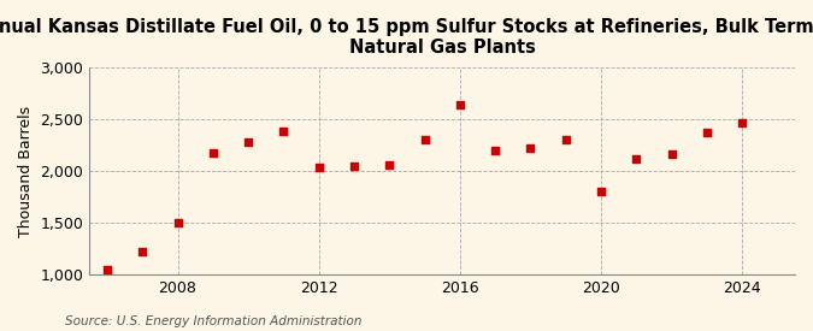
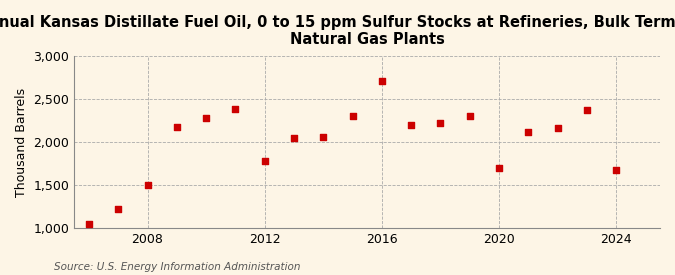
2012: 2,030 -> 1,780
2016: 2,630 -> 2,700
2020: 1,800 -> 1,700
2024: 2,460 -> 1,680
